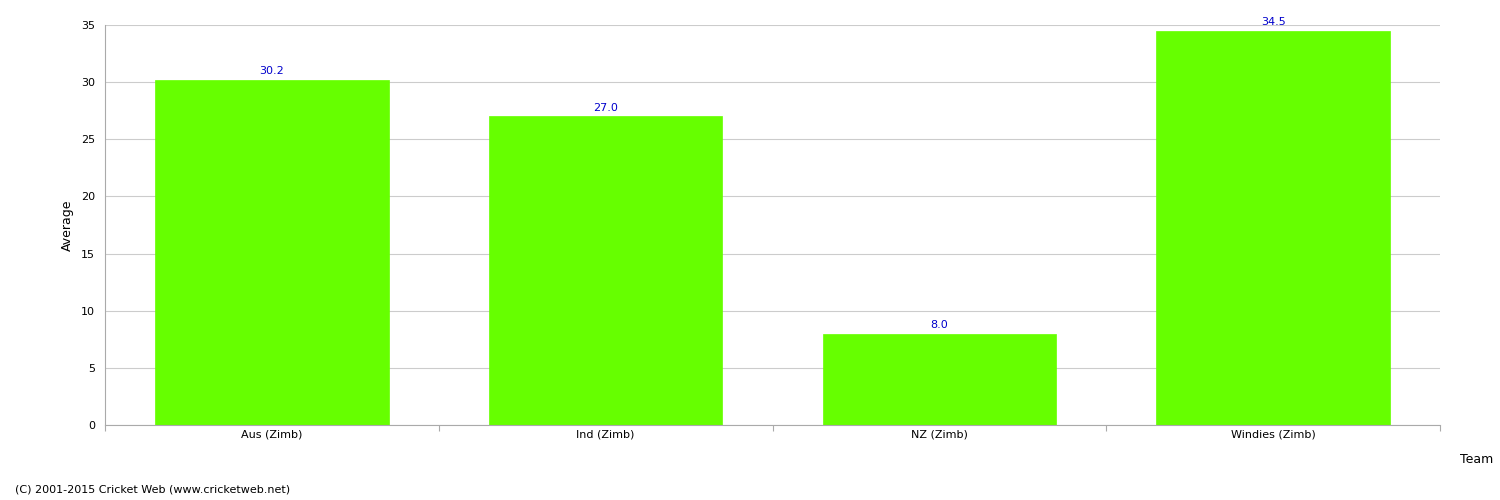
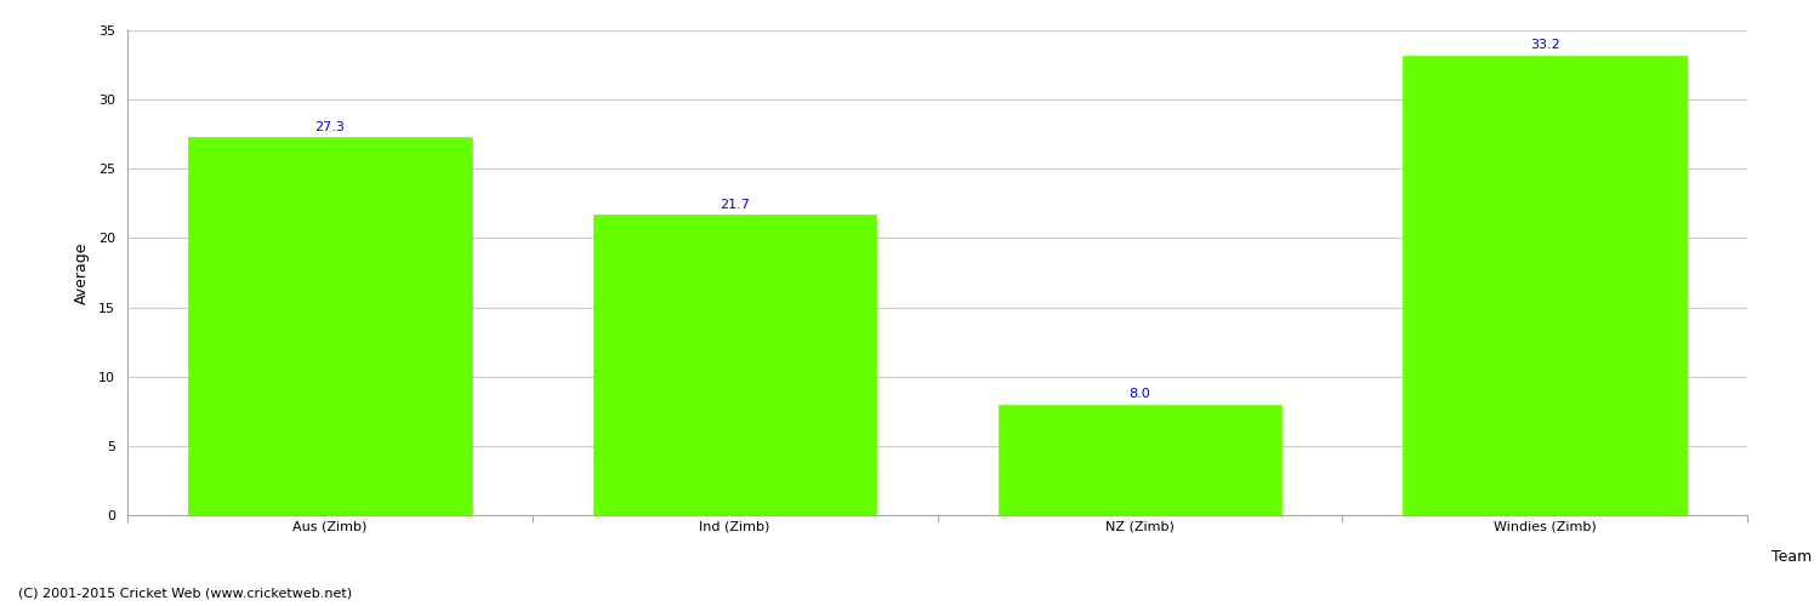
Aus (Zimb): 30.2 -> 27.3
Ind (Zimb): 27.0 -> 21.7
Windies (Zimb): 34.5 -> 33.2
